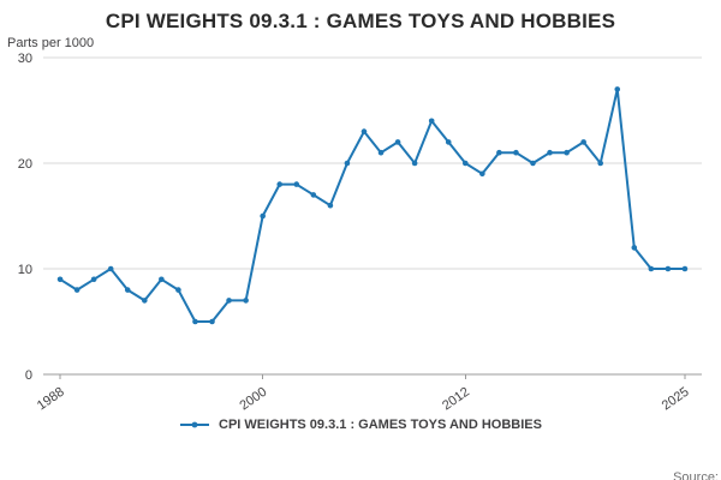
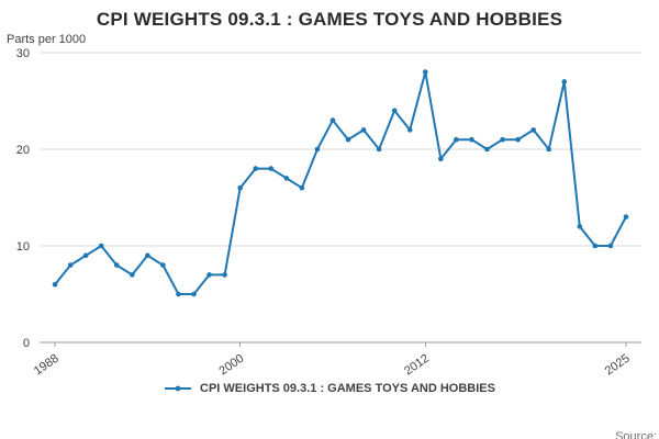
1988: 9 -> 6
2000: 15 -> 16
2012: 20 -> 28
2025: 10 -> 13
